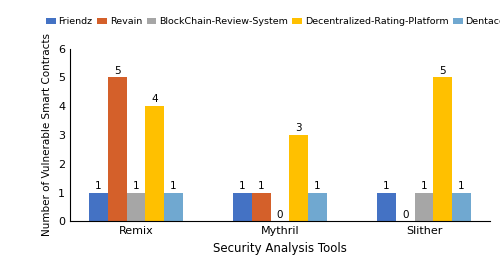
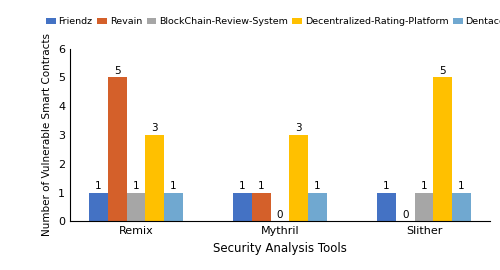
Decentralized-Rating-Platform/Remix: 4 -> 3
